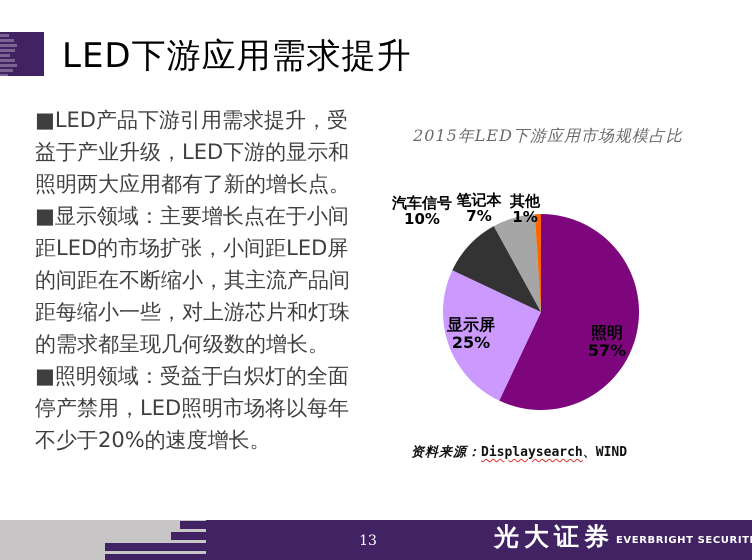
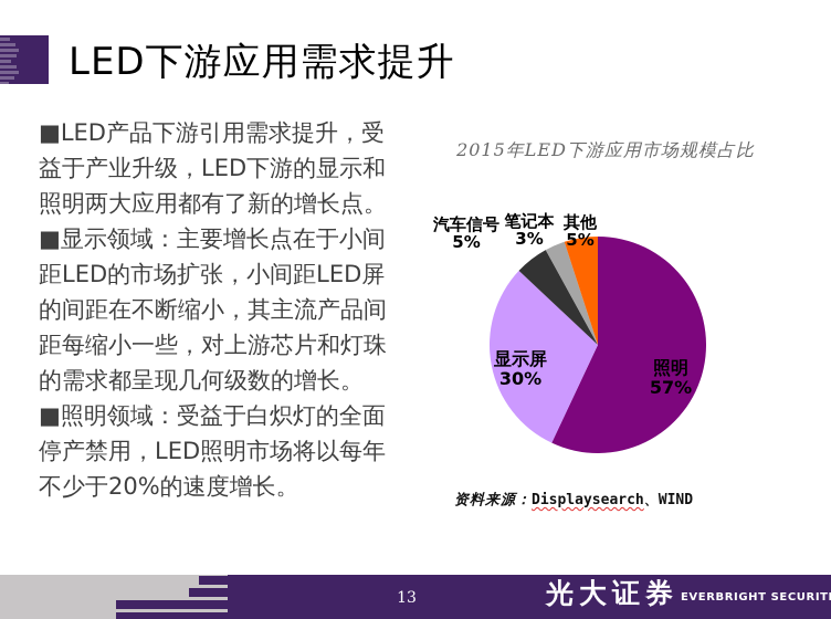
显示屏: 25% -> 30%
汽车信号: 10% -> 5%
笔记本: 7% -> 3%
其他: 1% -> 5%
